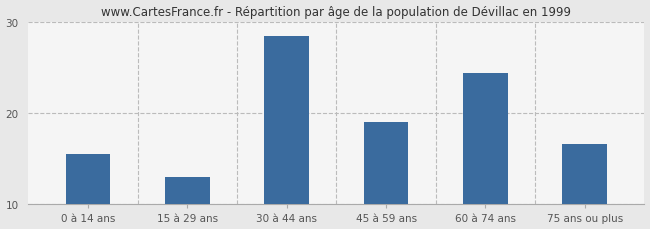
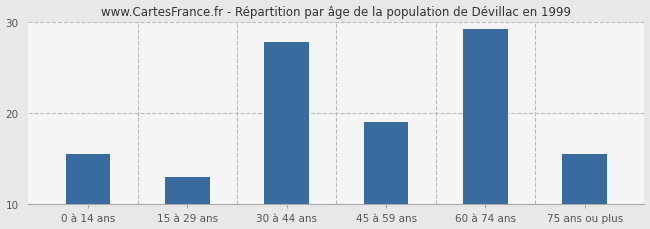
30 à 44 ans: 28.4 -> 27.8
60 à 74 ans: 24.4 -> 29.2
75 ans ou plus: 16.6 -> 15.5
